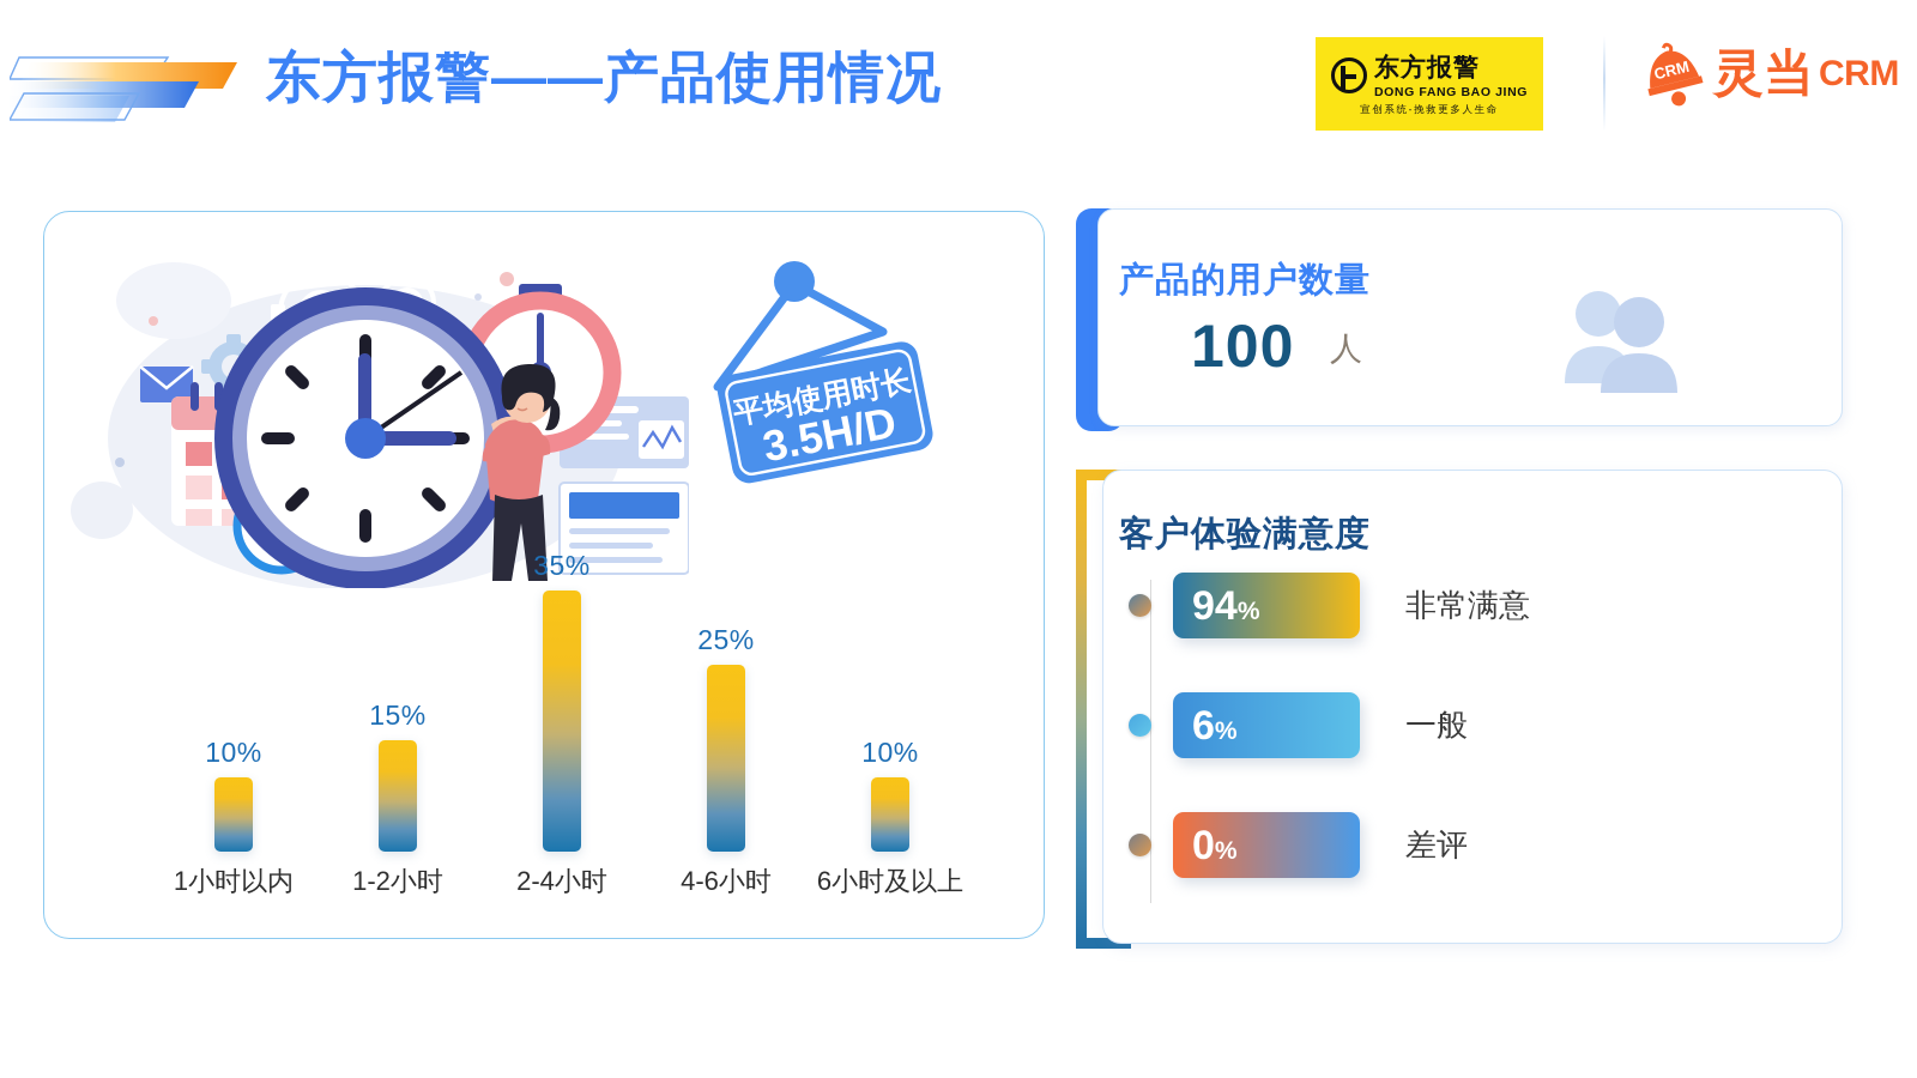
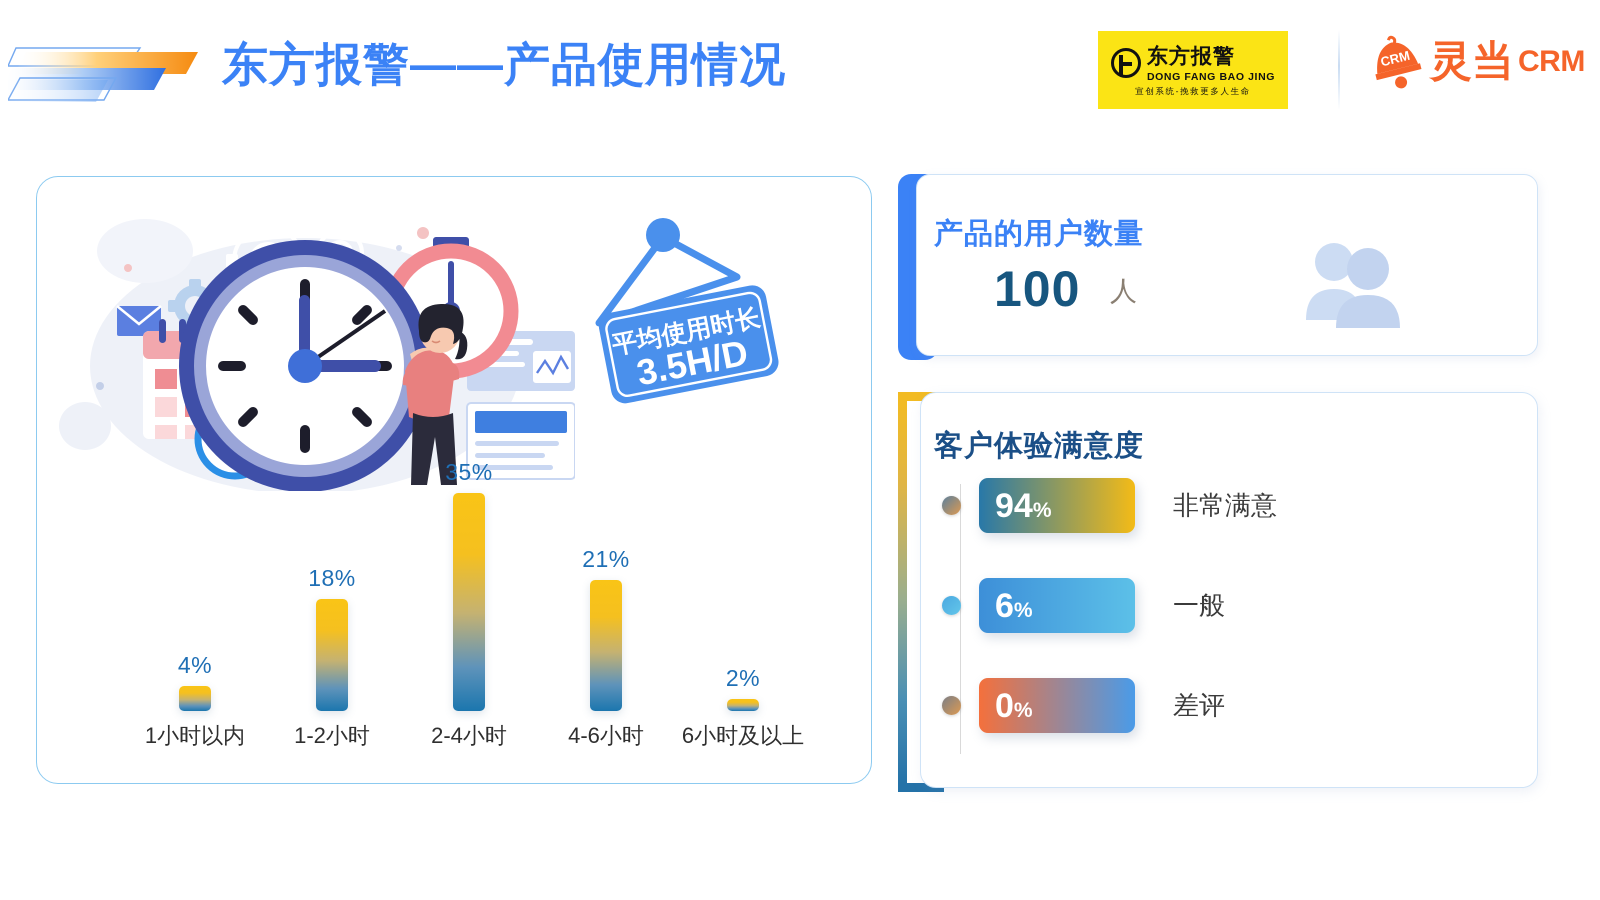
1小时以内: 10% -> 4%
1-2小时: 15% -> 18%
4-6小时: 25% -> 21%
6小时及以上: 10% -> 2%
